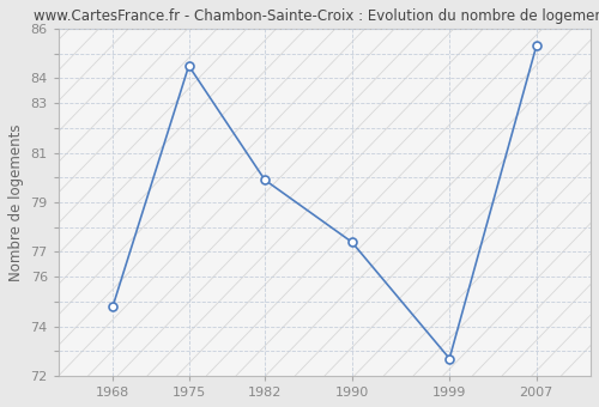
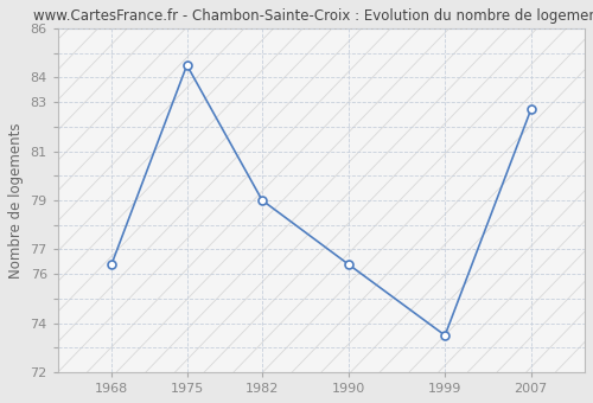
1968: 74.8 -> 76.4
1982: 79.9 -> 79.0
1990: 77.4 -> 76.4
1999: 72.7 -> 73.5
2007: 85.3 -> 82.7
